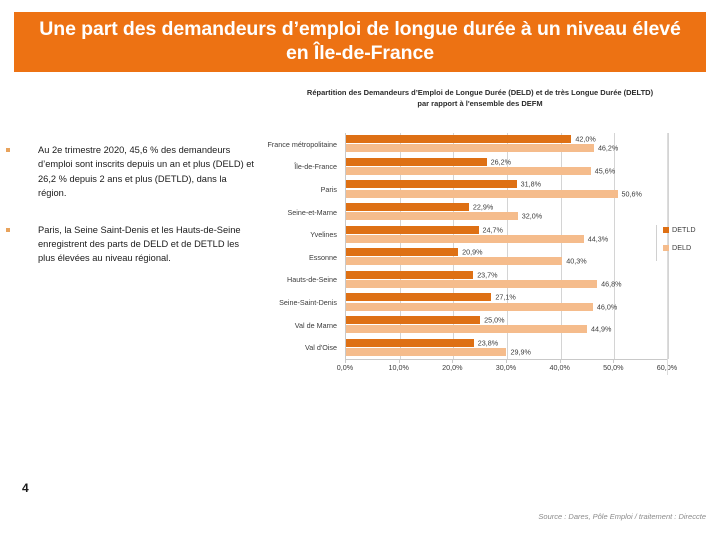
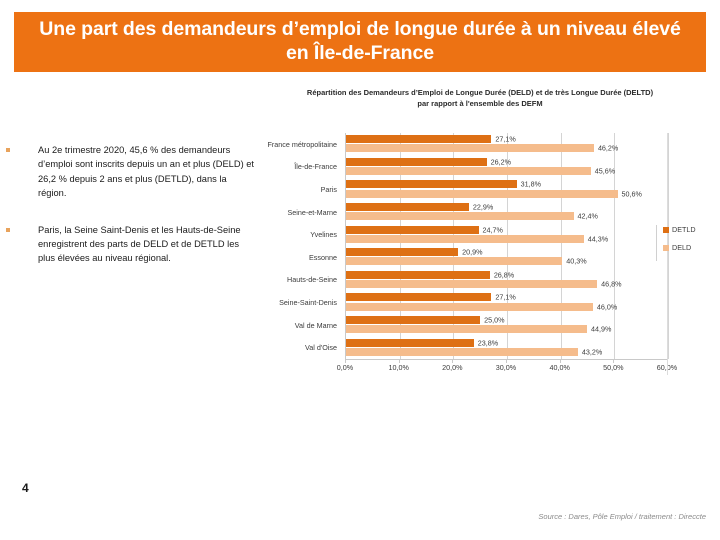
DETLD/France métropolitaine: 42,0% -> 27,1%
DELD/Seine-et-Marne: 32,0% -> 42,4%
DETLD/Hauts-de-Seine: 23,7% -> 26,8%
DELD/Val d'Oise: 29,9% -> 43,2%
